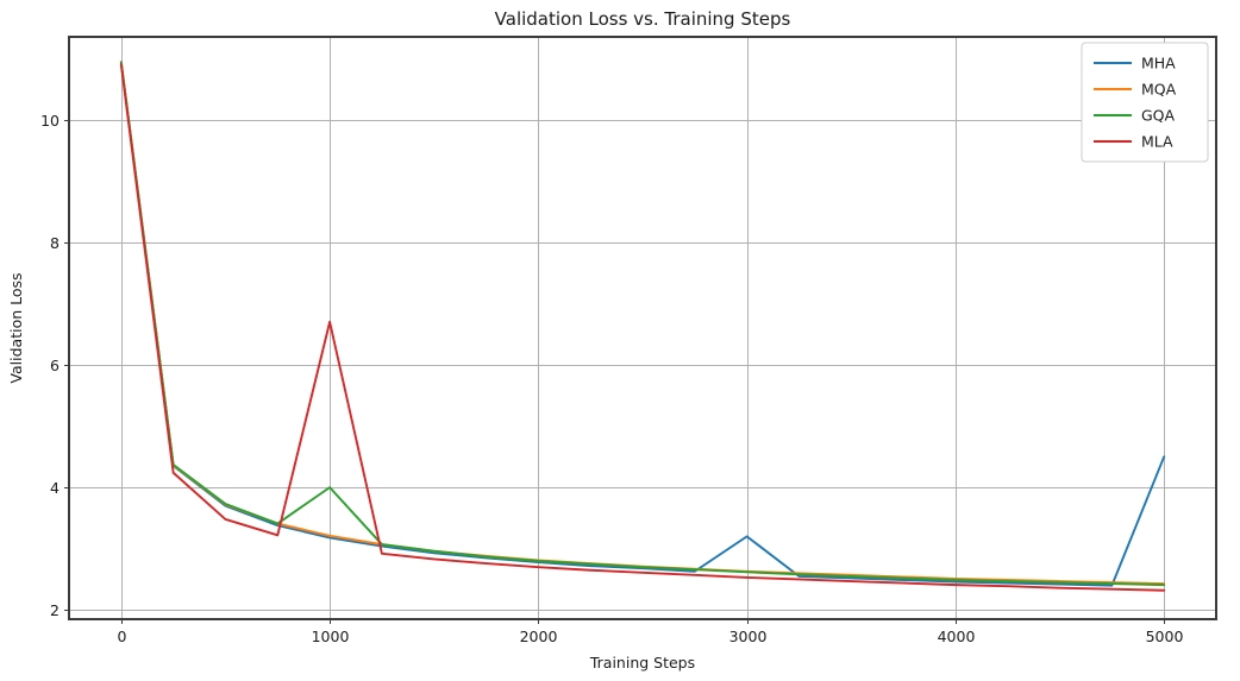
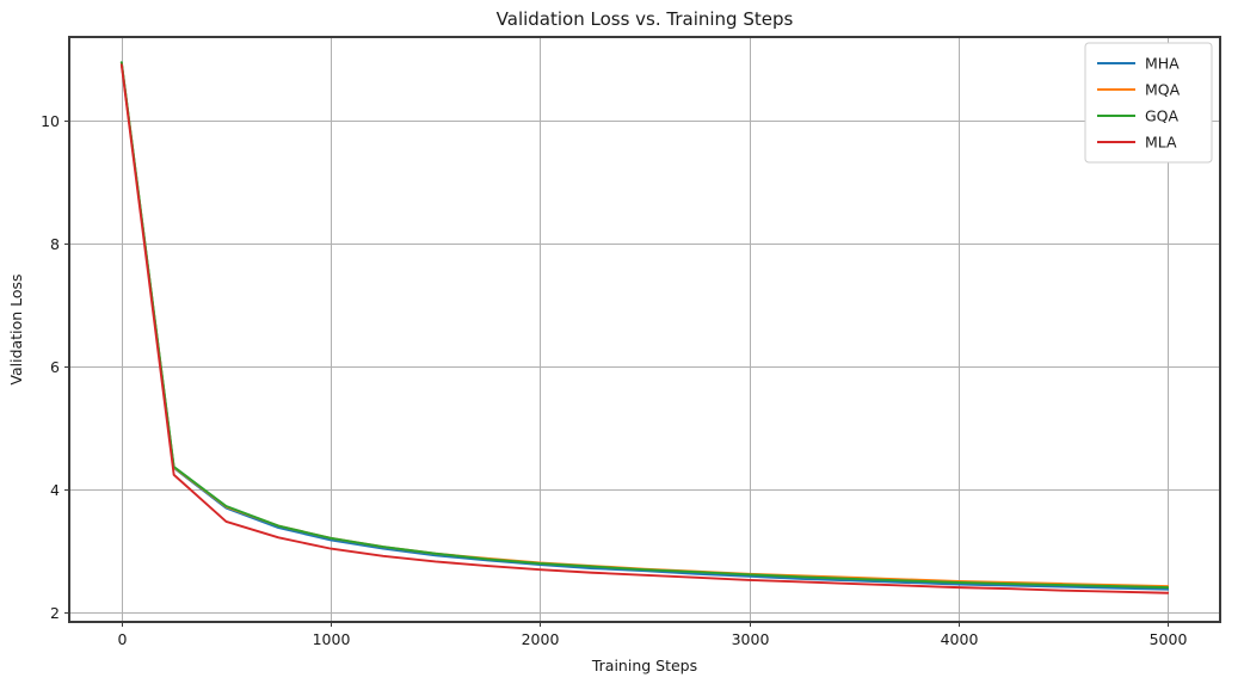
GQA/1000: 4.0 -> 3.2
MLA/1000: 6.7 -> 3.0
MHA/3000: 3.2 -> 2.6
MHA/5000: 4.5 -> 2.4
